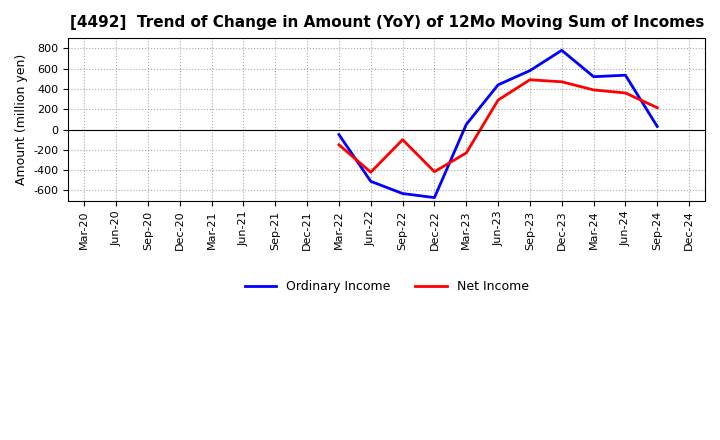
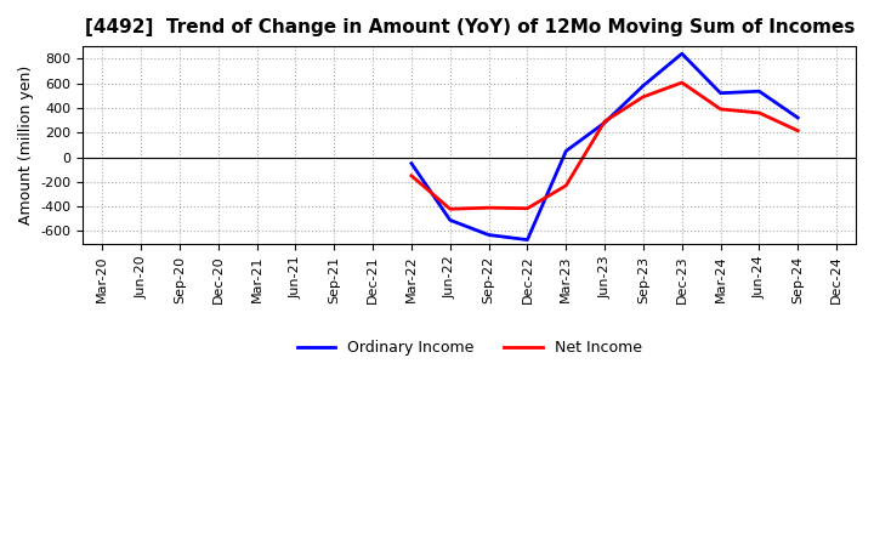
Net Income/Sep-22: -100 -> -410
Ordinary Income/Jun-23: 440 -> 280
Ordinary Income/Dec-23: 780 -> 840
Net Income/Dec-23: 470 -> 600
Ordinary Income/Sep-24: 30 -> 320
